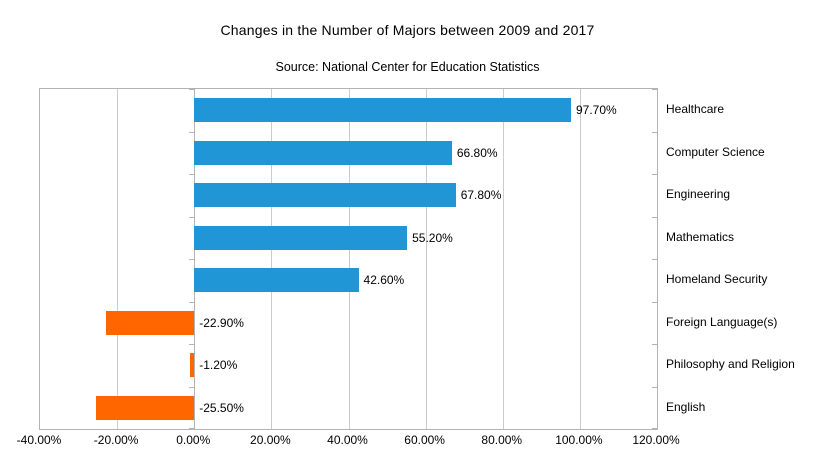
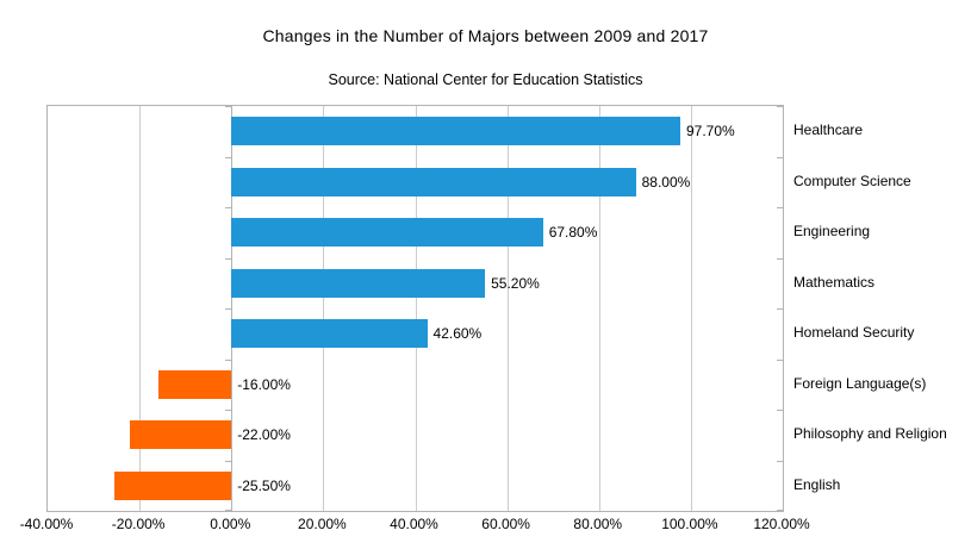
Computer Science: 66.80% -> 88.00%
Foreign Language(s): -22.90% -> -16.00%
Philosophy and Religion: -1.20% -> -22.00%
